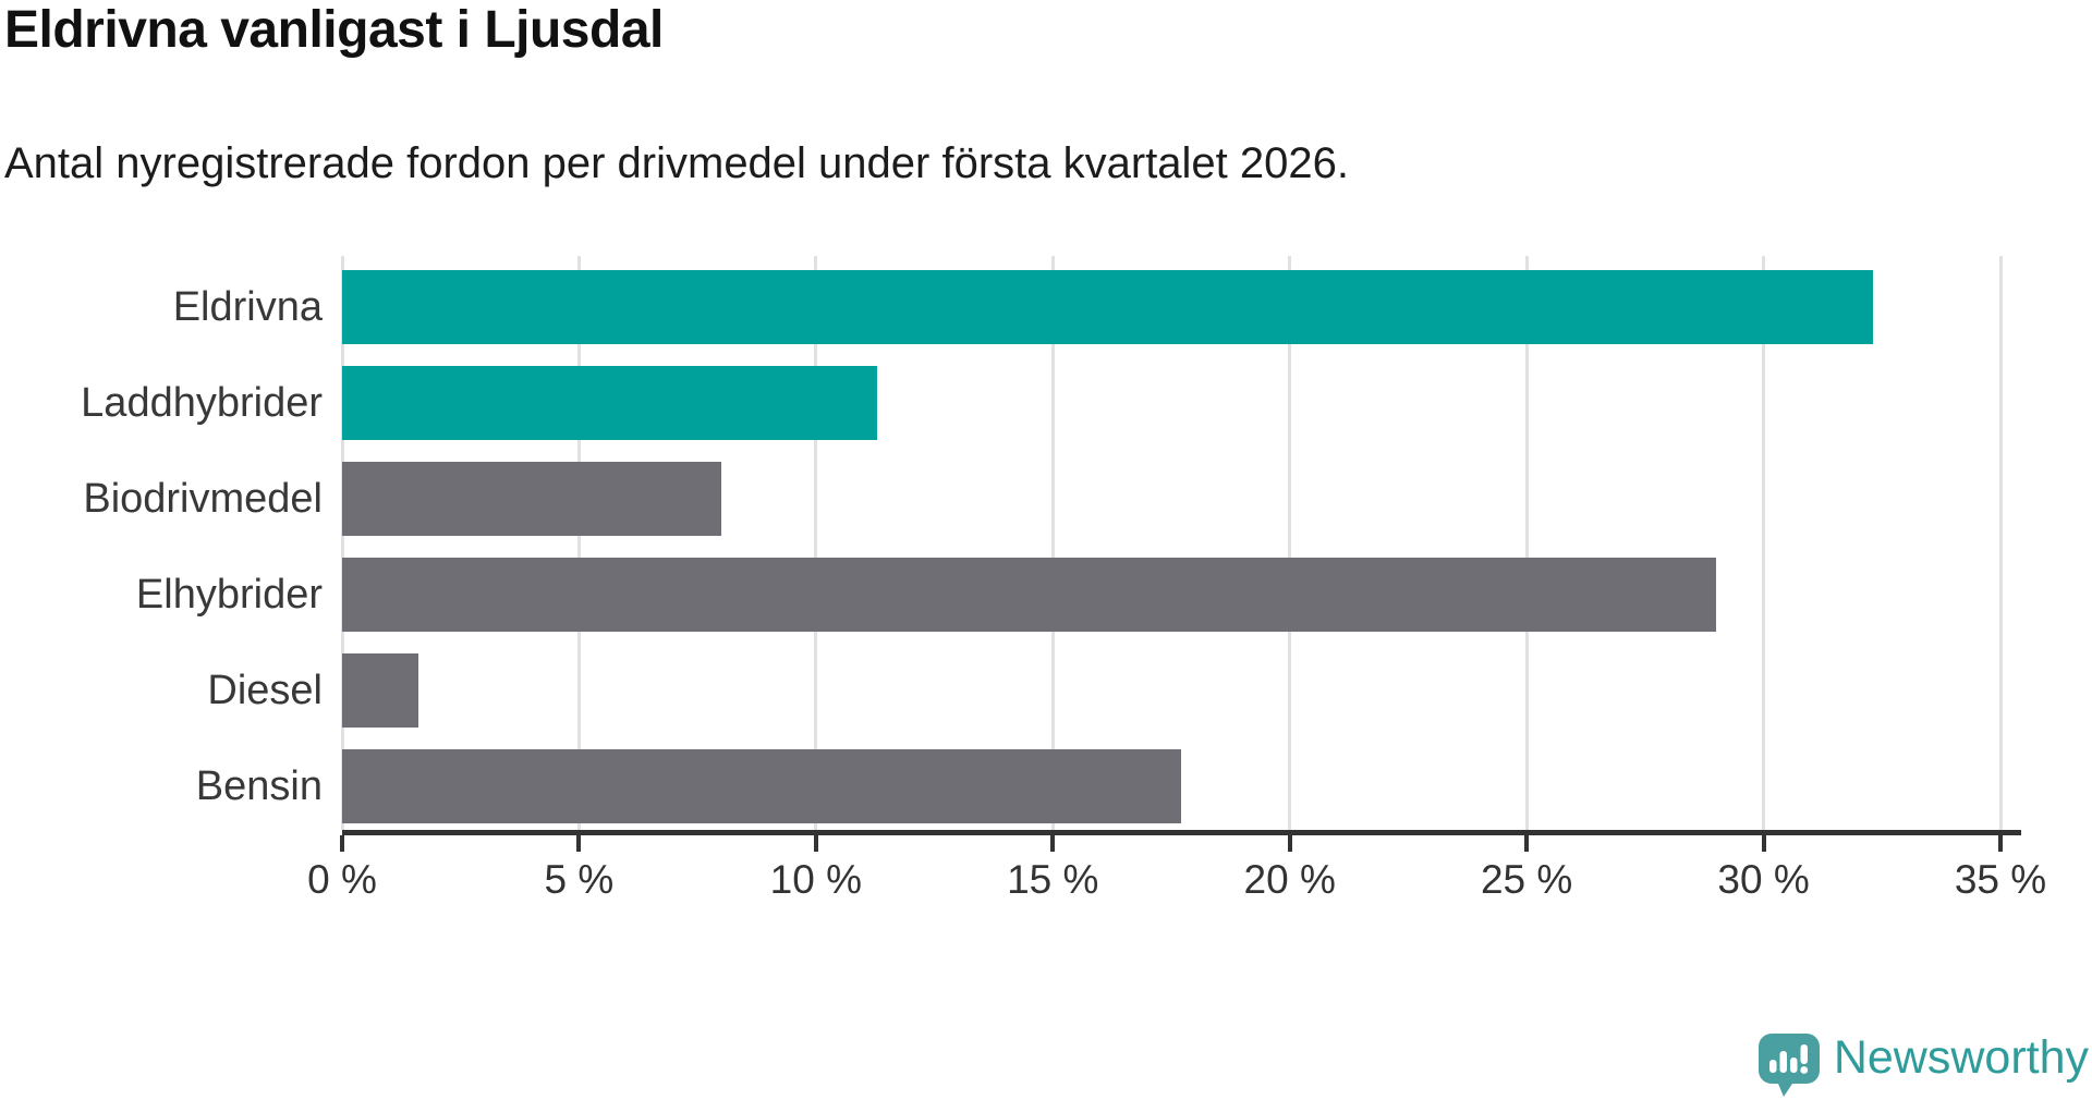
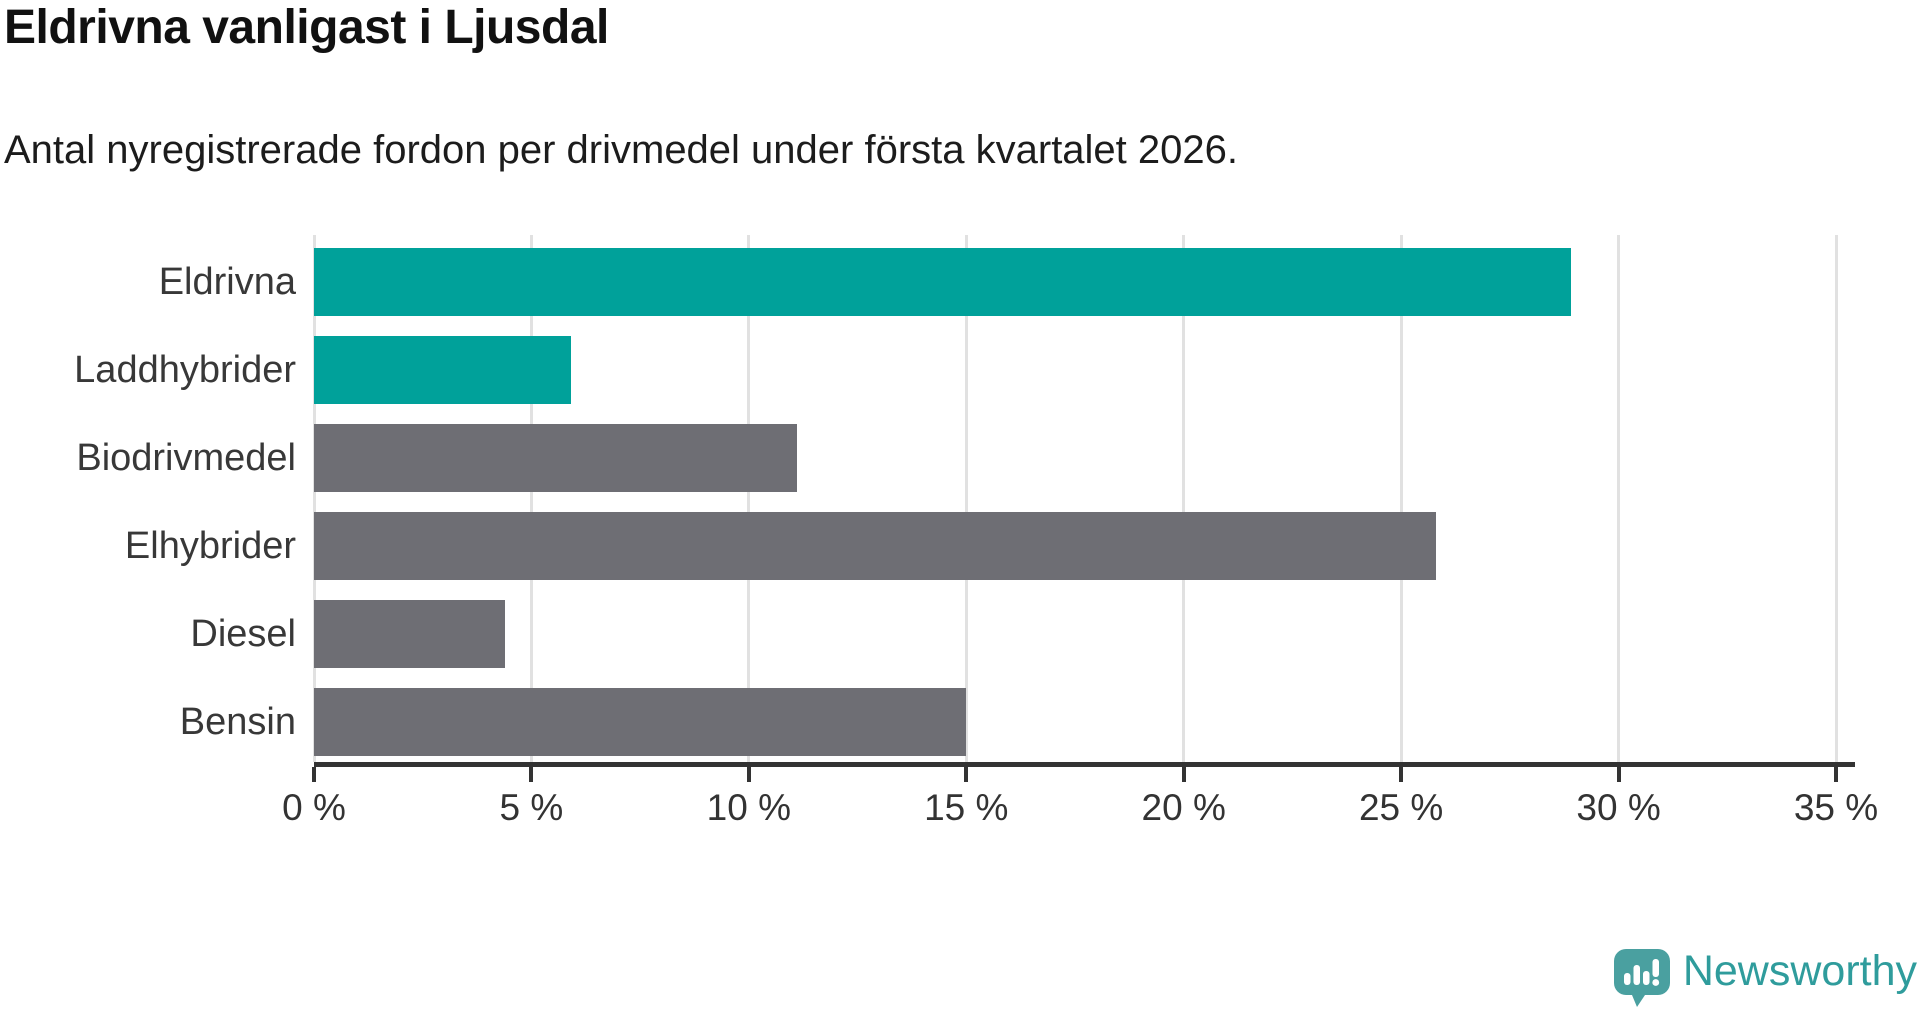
Eldrivna: 32.3% -> 28.9%
Laddhybrider: 11.3% -> 5.9%
Biodrivmedel: 8.0% -> 11.1%
Elhybrider: 29.0% -> 25.8%
Diesel: 1.6% -> 4.4%
Bensin: 17.7% -> 15.0%
